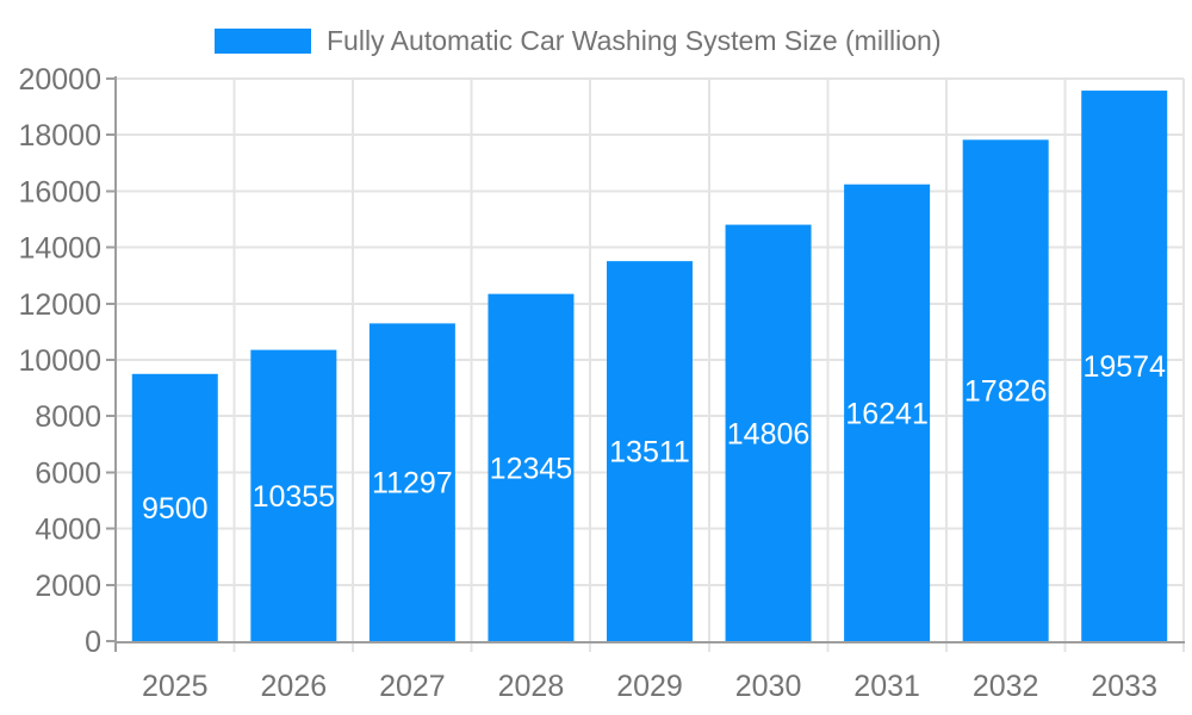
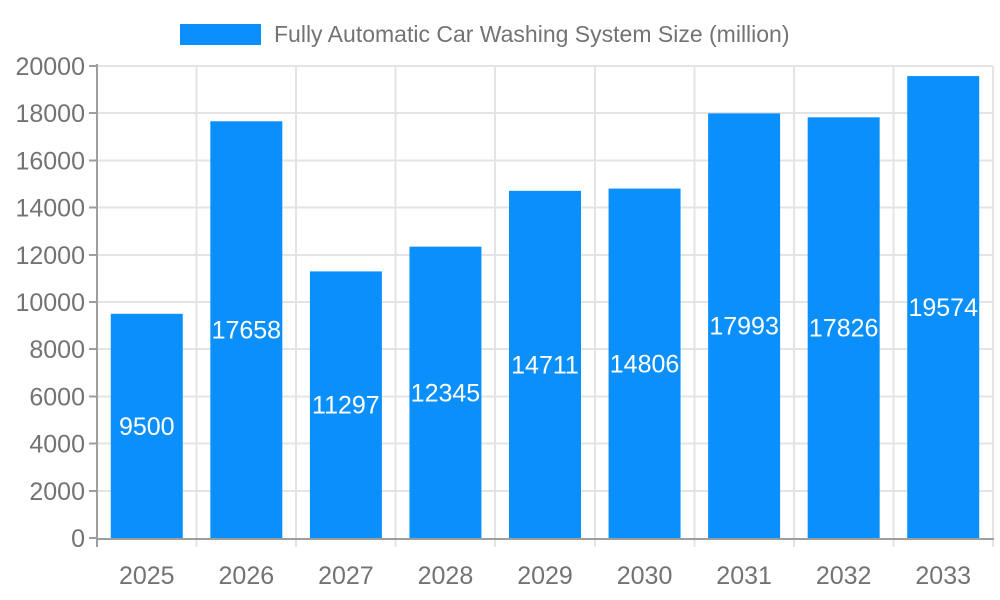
2026: 10355 -> 17658
2029: 13511 -> 14711
2031: 16241 -> 17993
